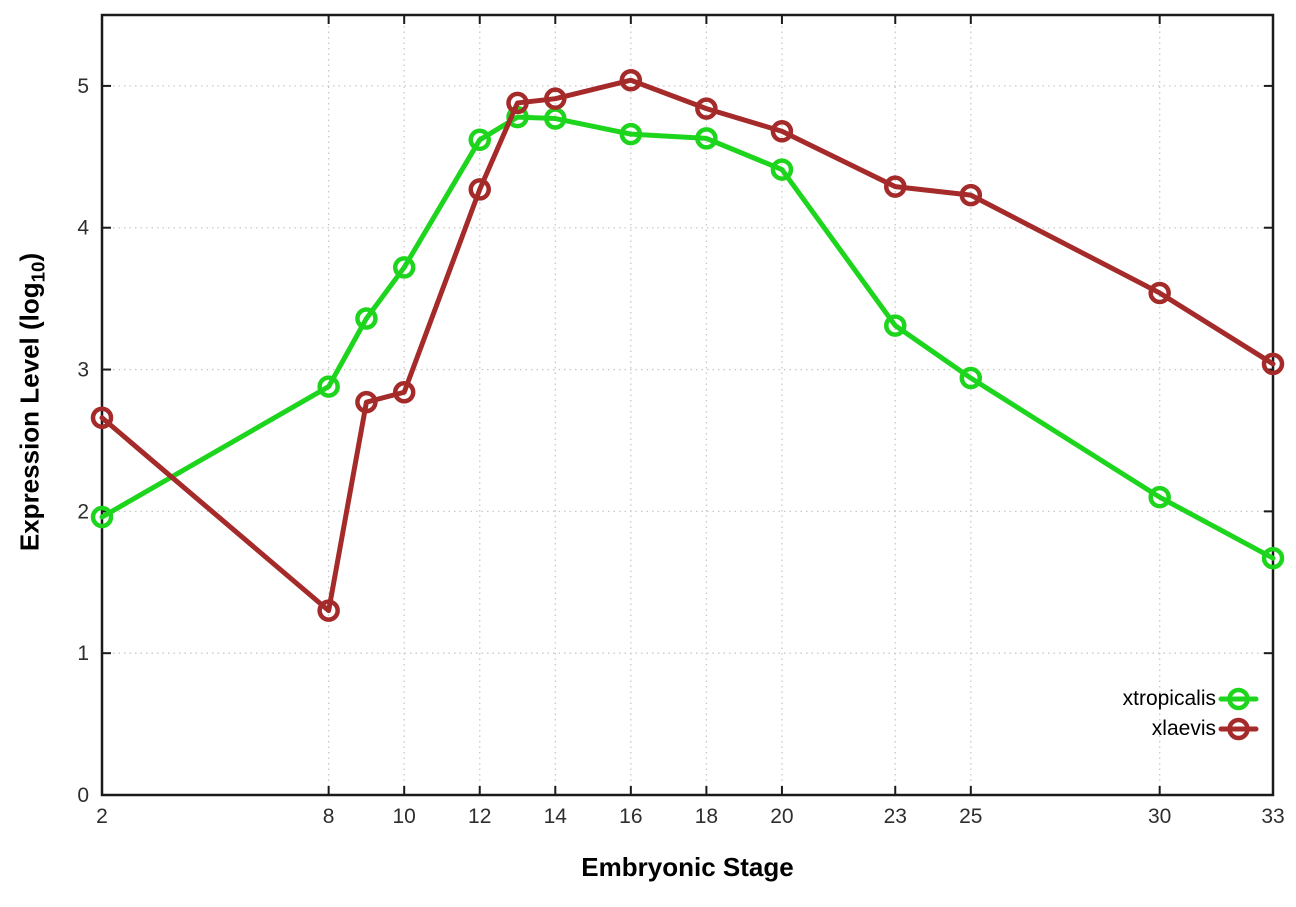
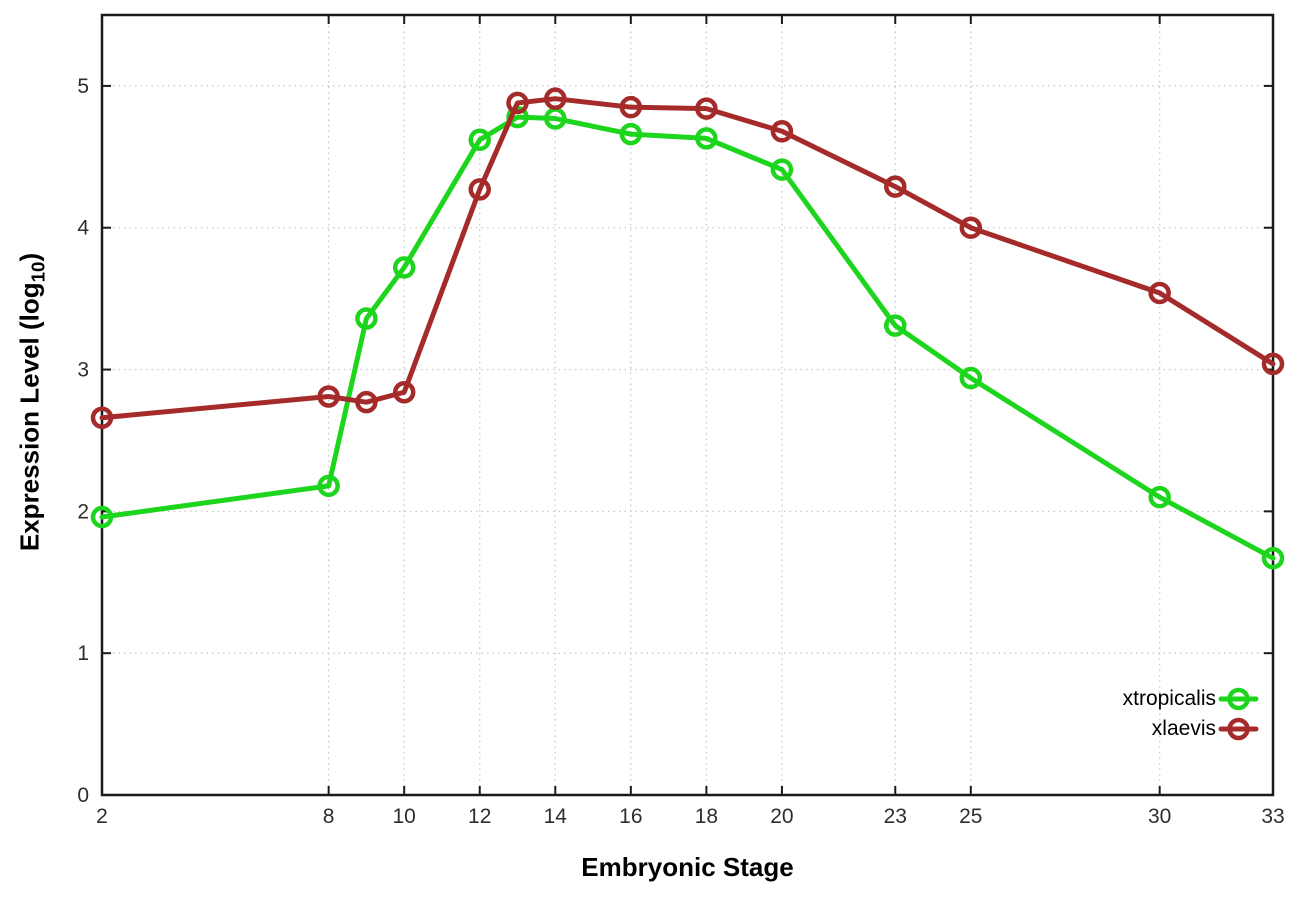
xtropicalis/8: 2.88 -> 2.18
xlaevis/8: 1.30 -> 2.81
xlaevis/16: 5.04 -> 4.85
xlaevis/25: 4.23 -> 4.00
